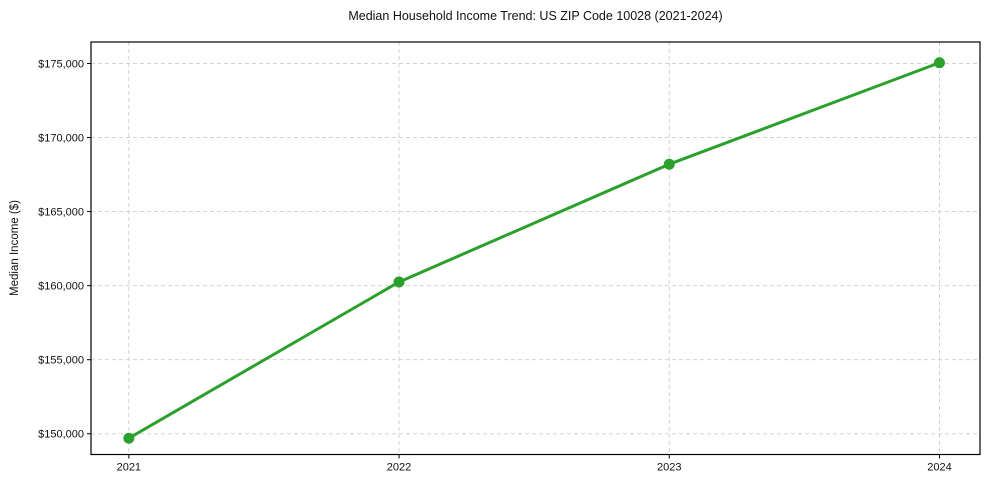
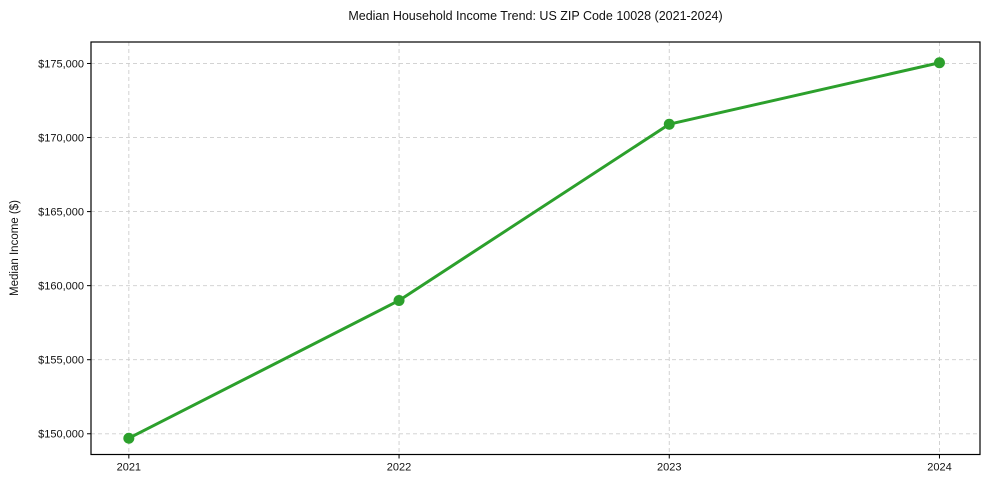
2022: $160200 -> $159000
2023: $168200 -> $170900
